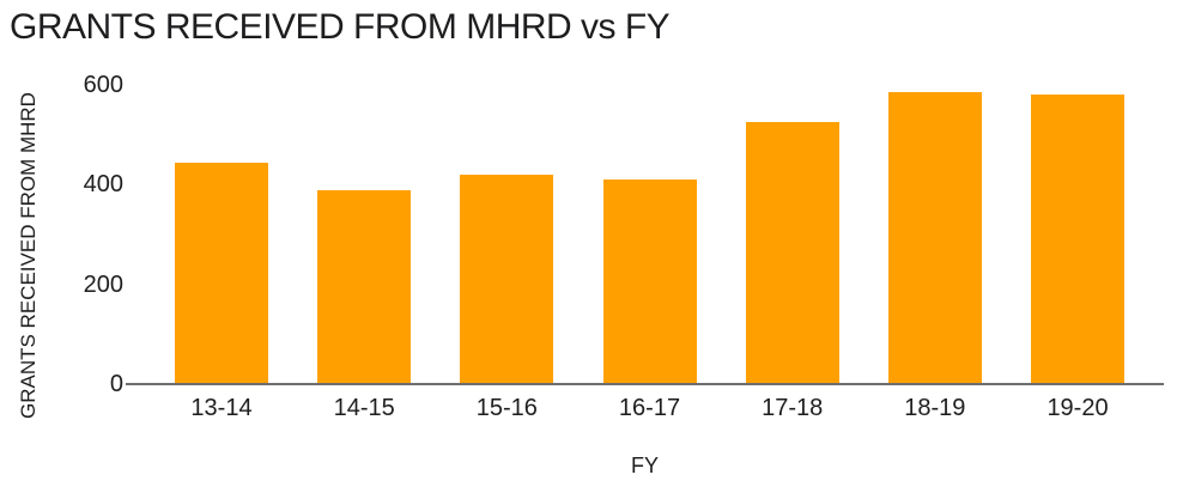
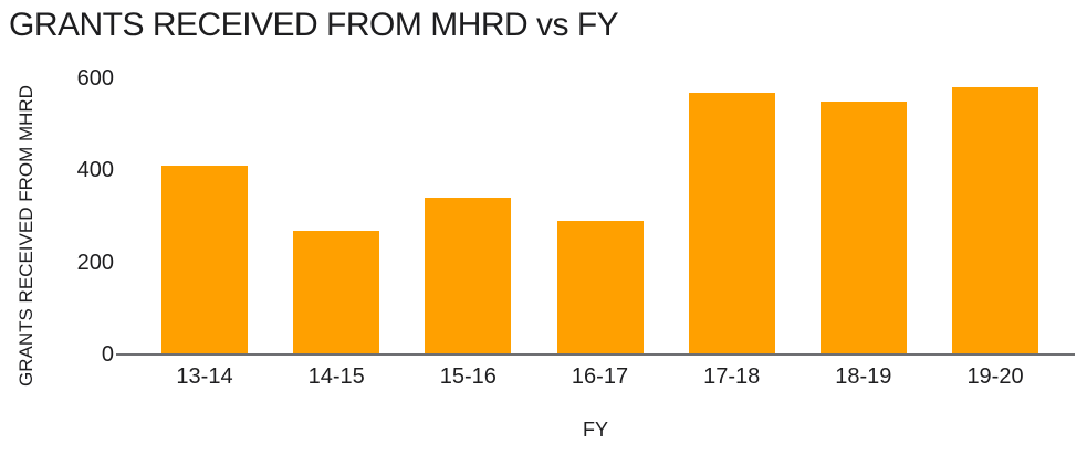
13-14: 440 -> 410
14-15: 390 -> 270
15-16: 420 -> 340
16-17: 410 -> 290
17-18: 520 -> 570
18-19: 580 -> 550
